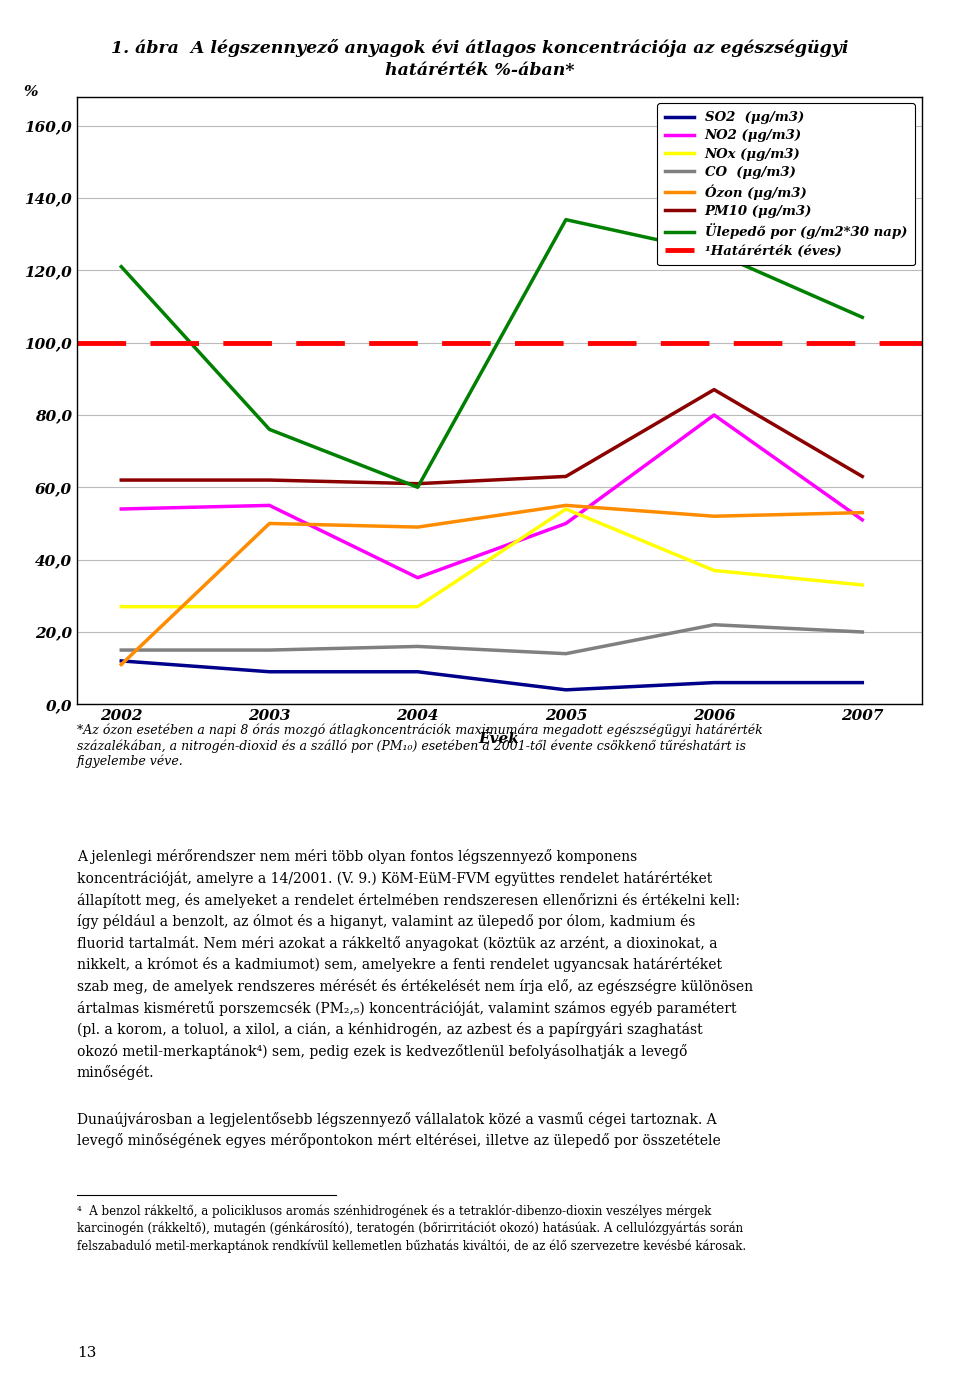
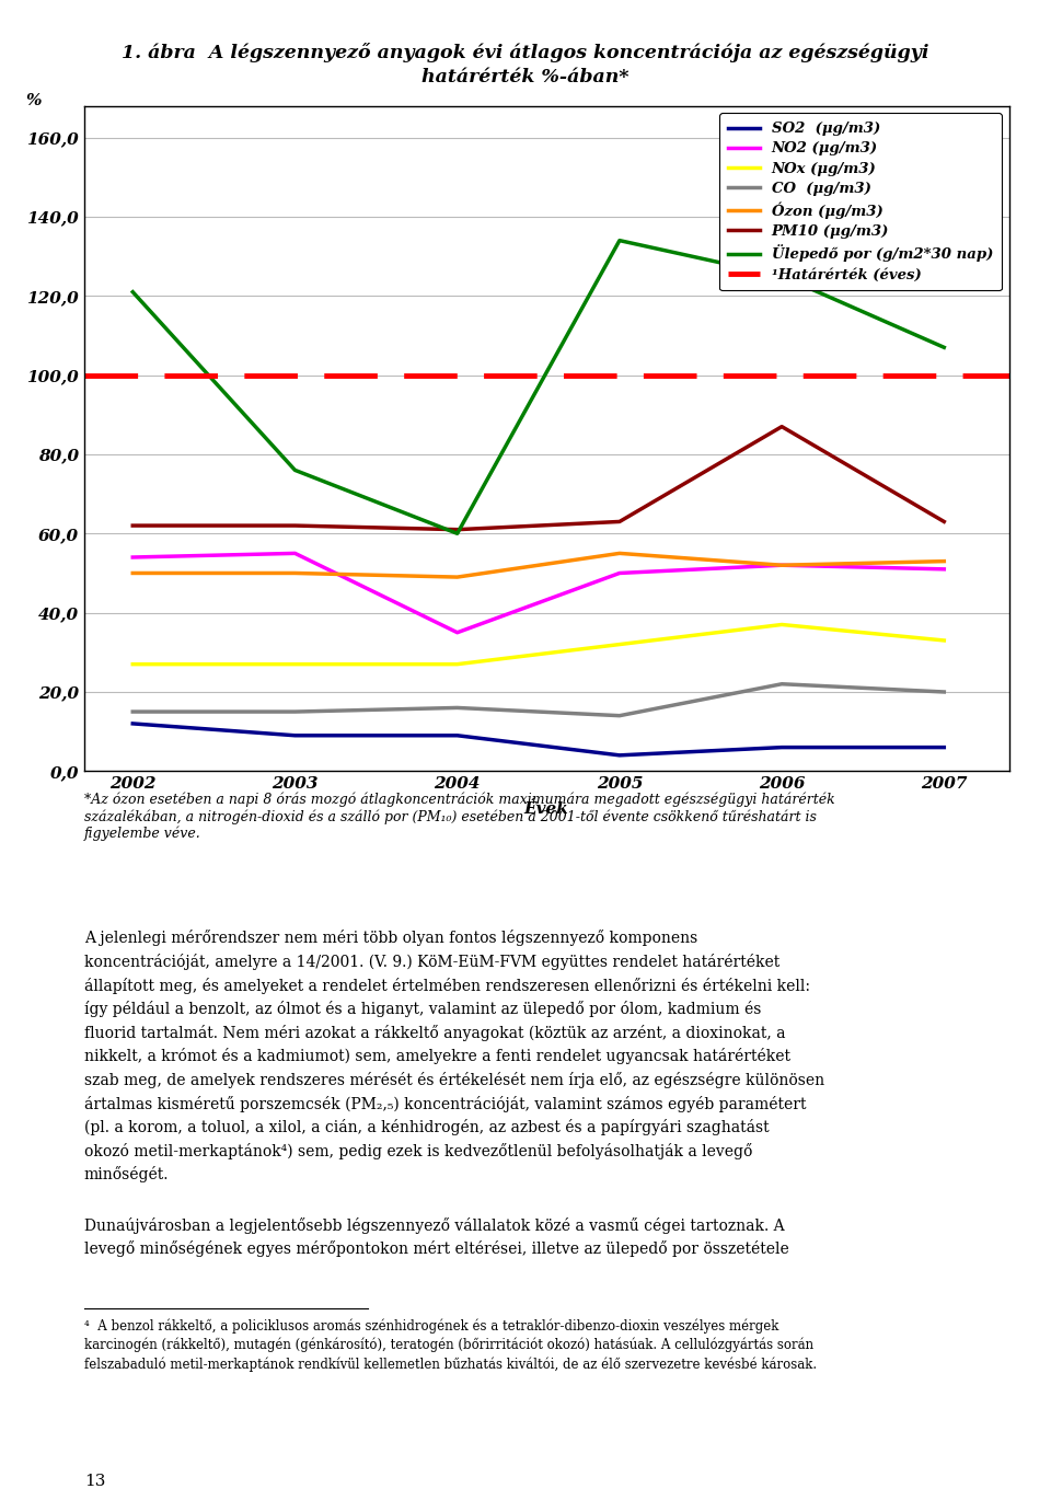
Ózon (μg/m3)/2002: 11 -> 50
NOx (μg/m3)/2005: 54 -> 32
NO2 (μg/m3)/2006: 80 -> 52
